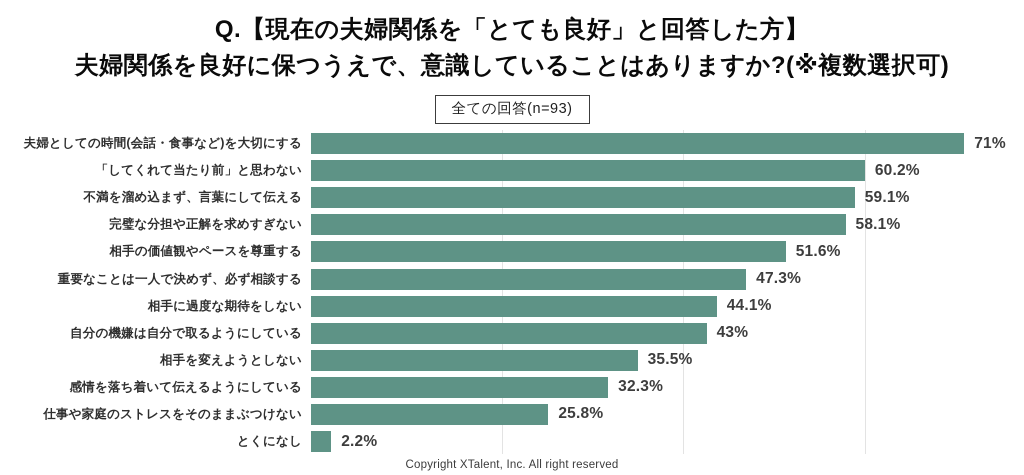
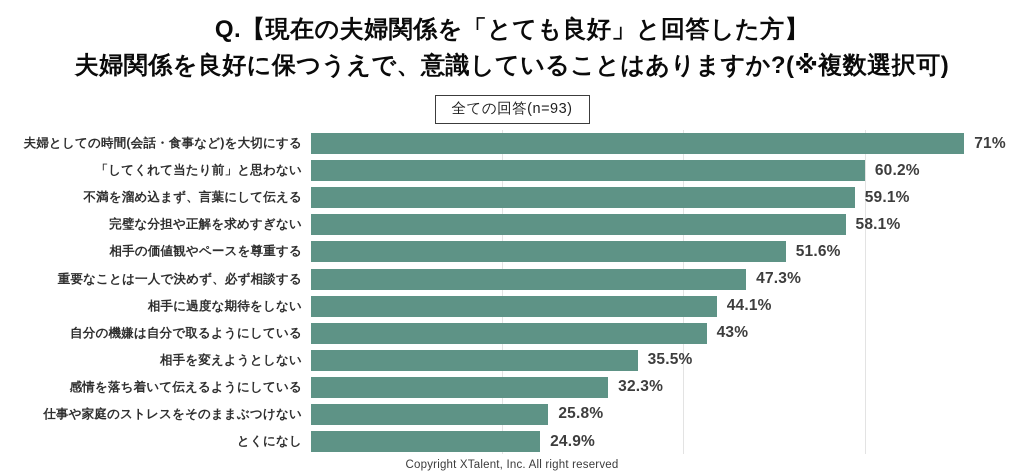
とくになし: 2.2% -> 24.9%
